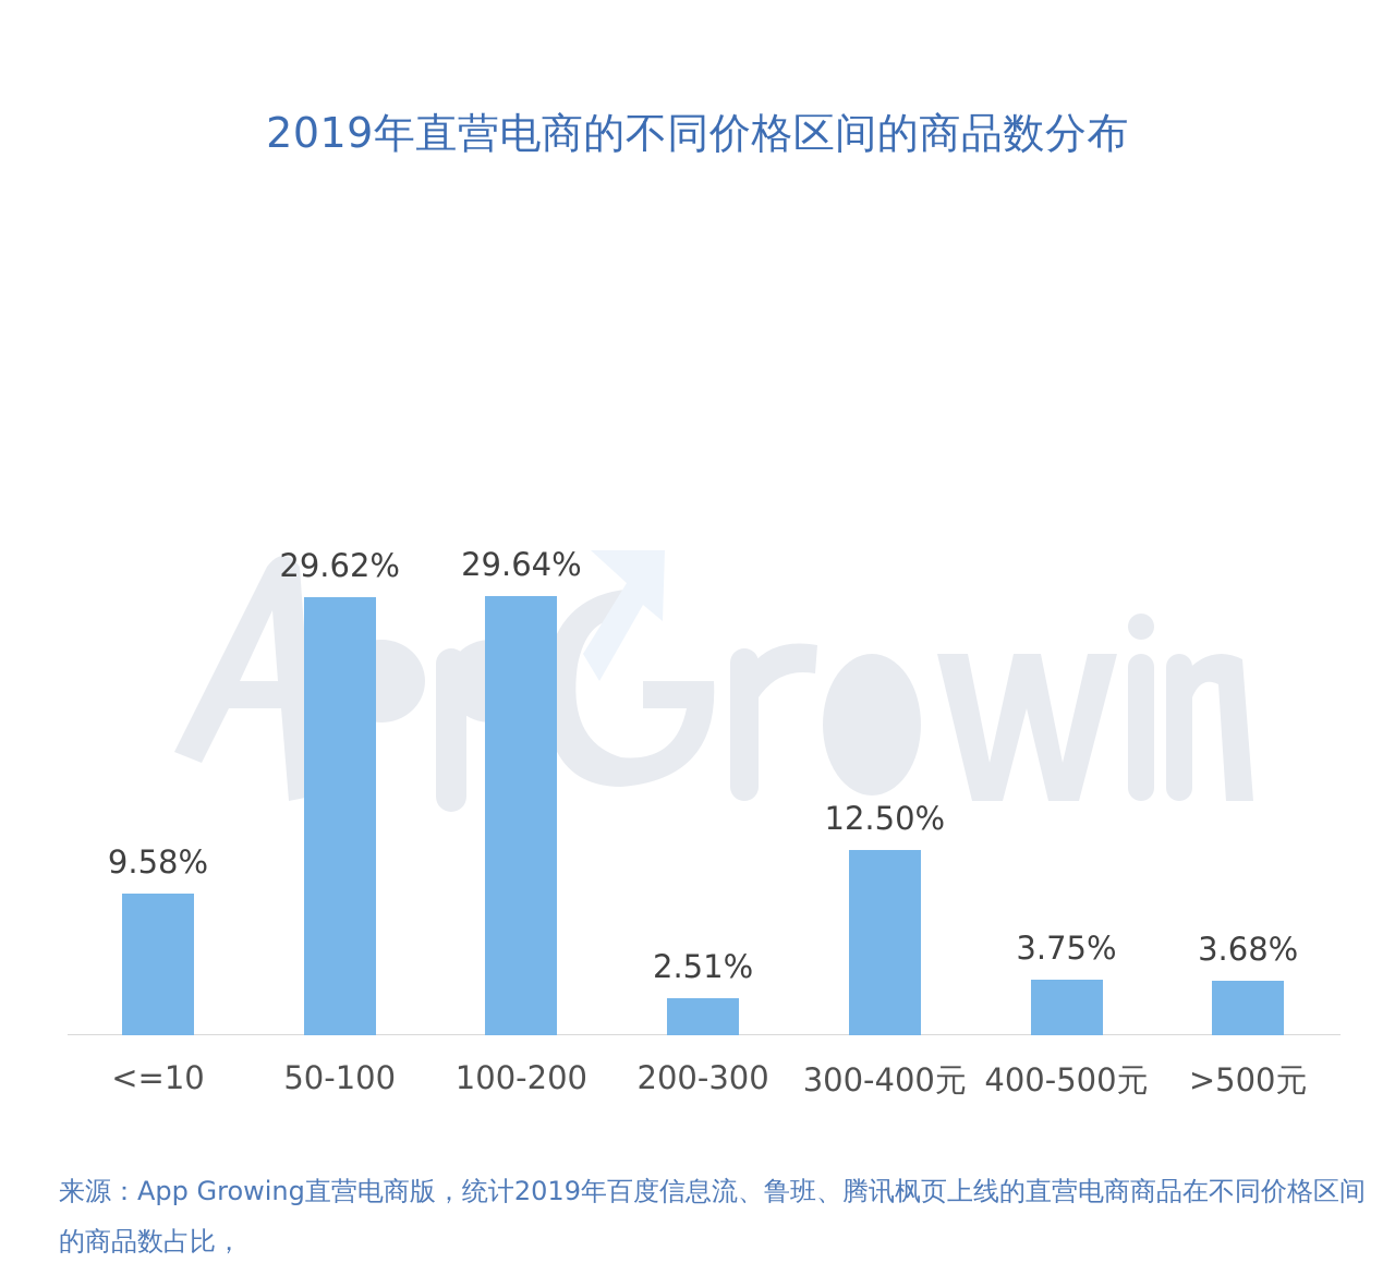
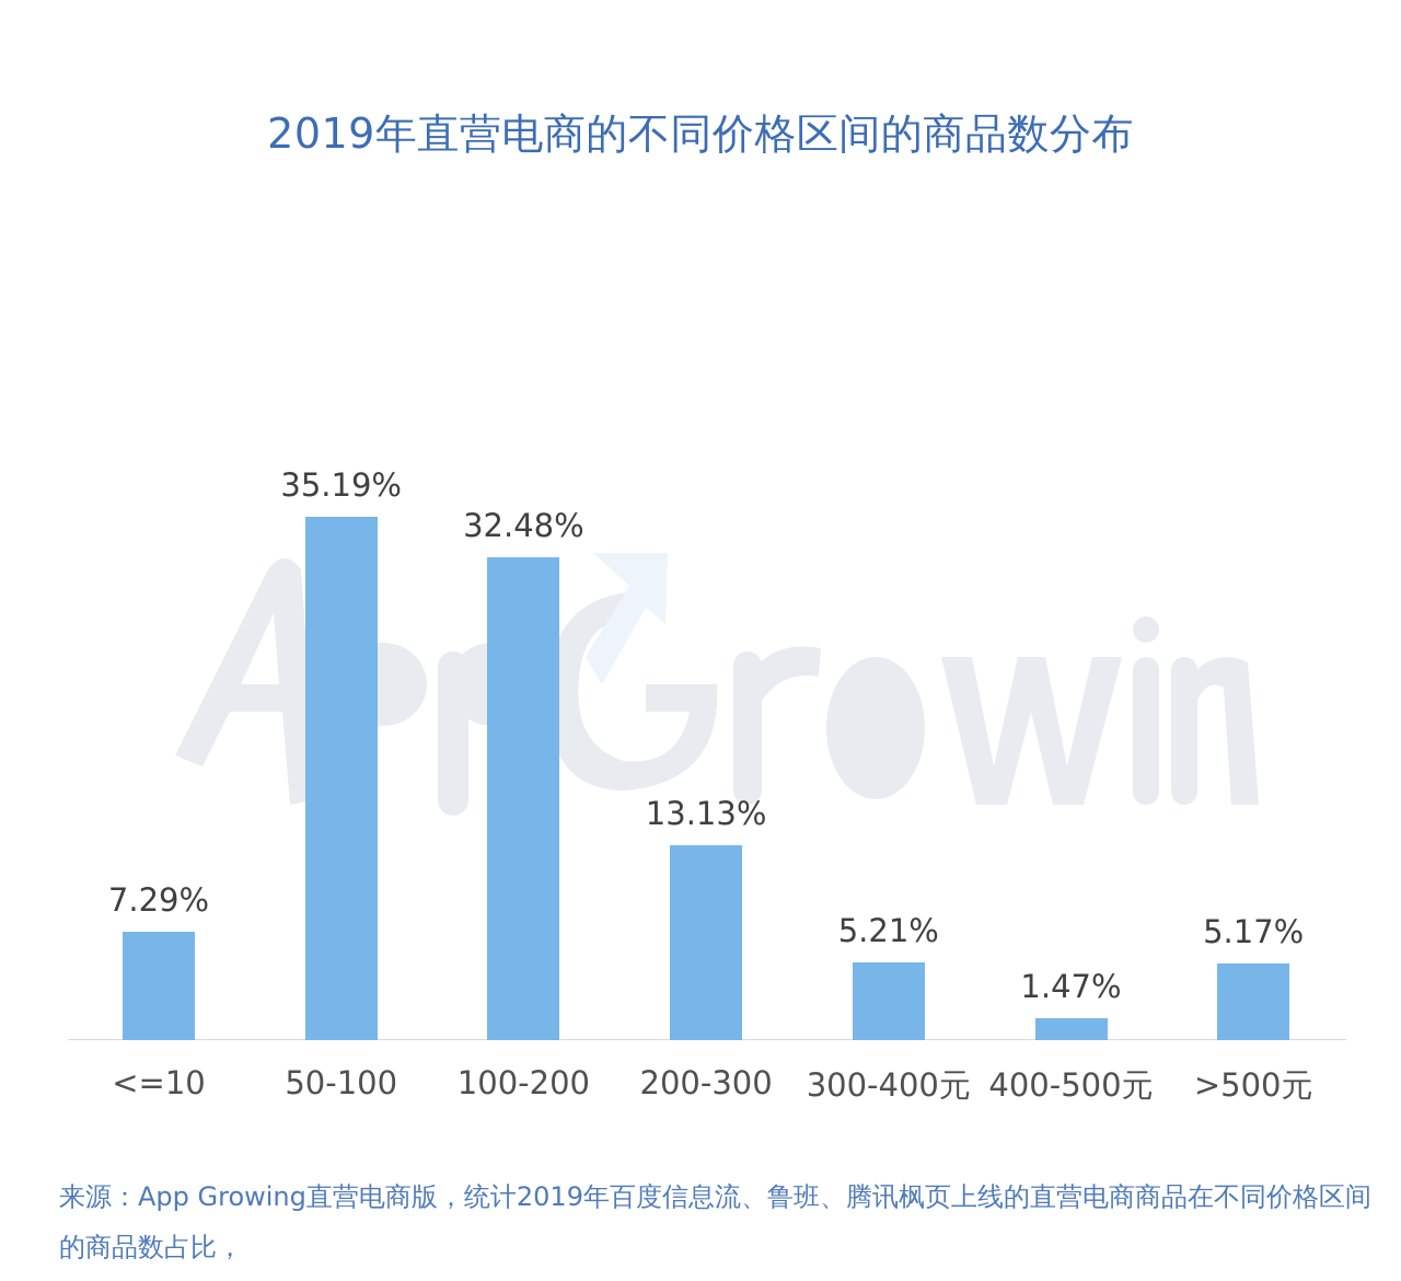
<=10: 9.58% -> 7.29%
50-100: 29.62% -> 35.19%
100-200: 29.64% -> 32.48%
200-300: 2.51% -> 13.13%
300-400元: 12.50% -> 5.21%
400-500元: 3.75% -> 1.47%
>500元: 3.68% -> 5.17%
